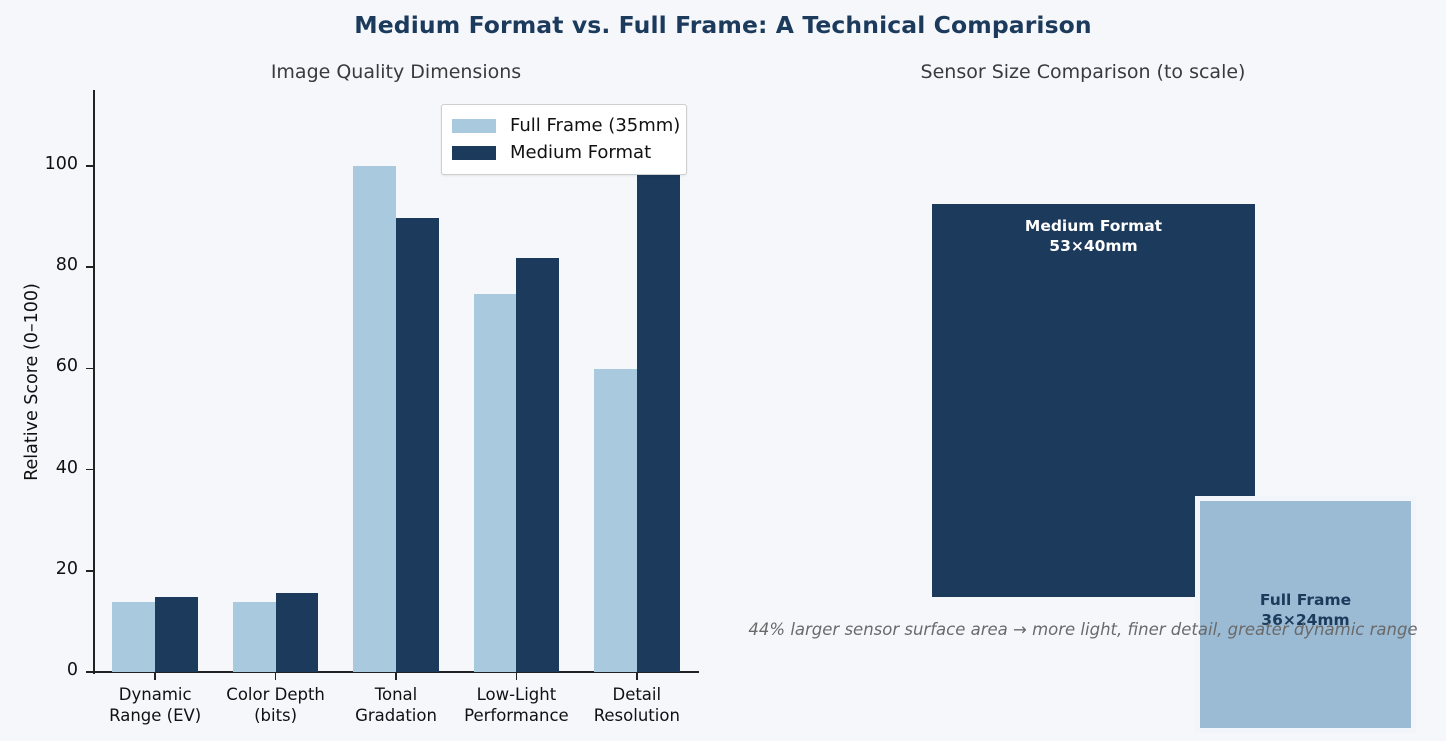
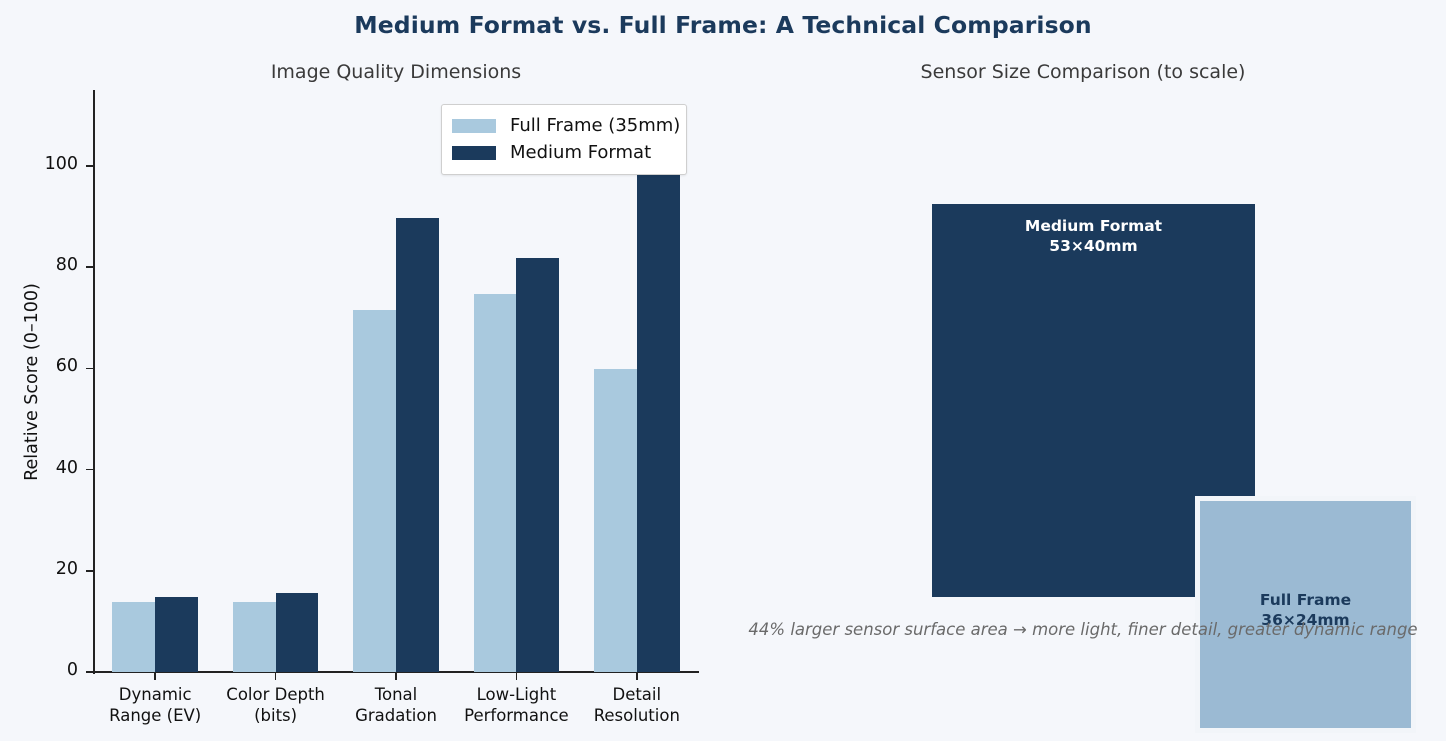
Full Frame (35mm)/Tonal Gradation: 100 -> 72
